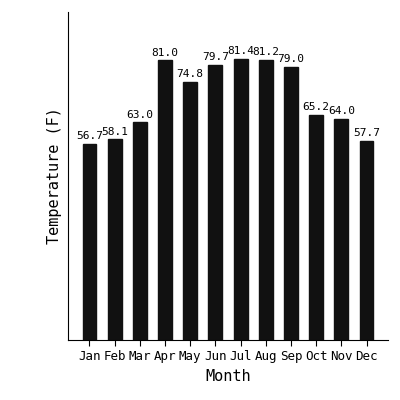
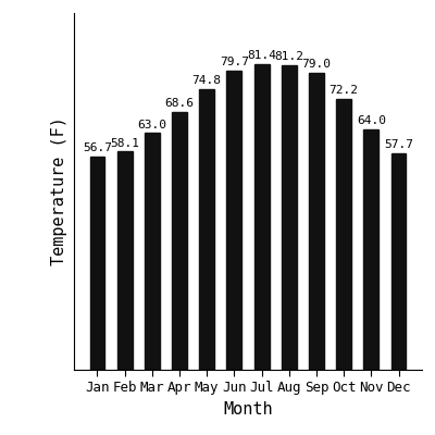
Apr: 81.0 -> 68.6
Oct: 65.2 -> 72.2
